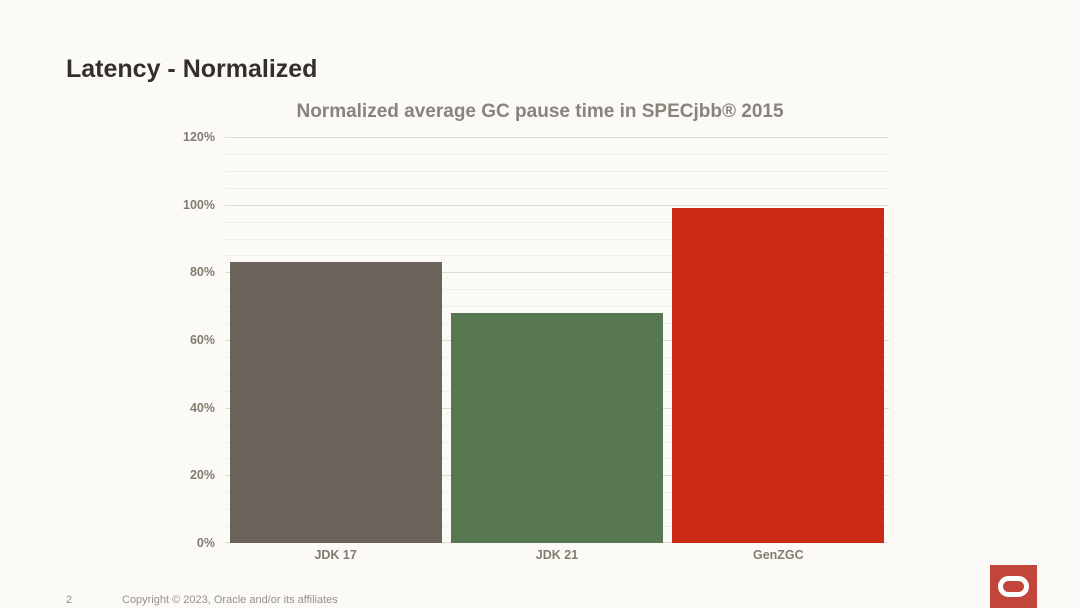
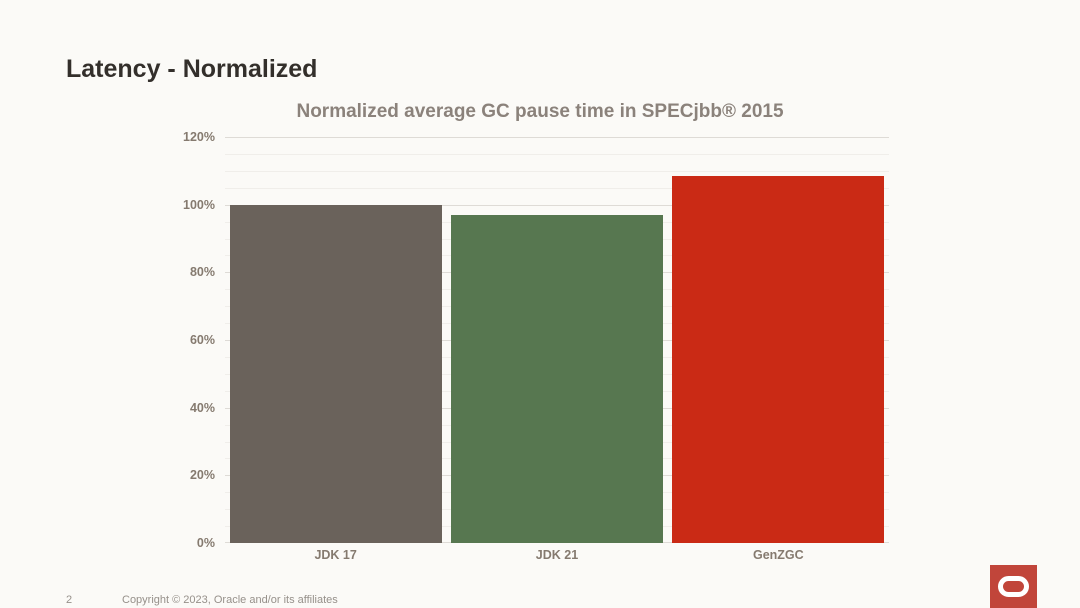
JDK 17: 83% -> 100%
JDK 21: 68% -> 97%
GenZGC: 99% -> 108%
